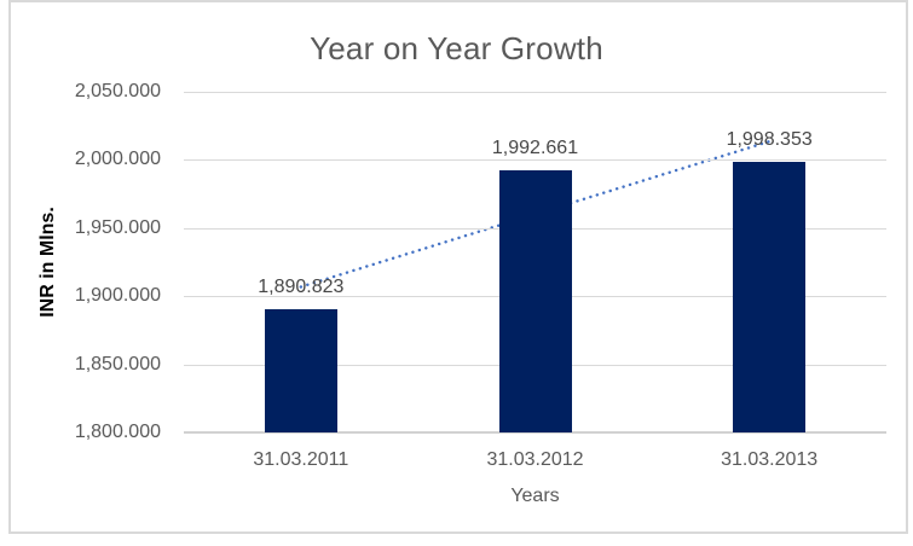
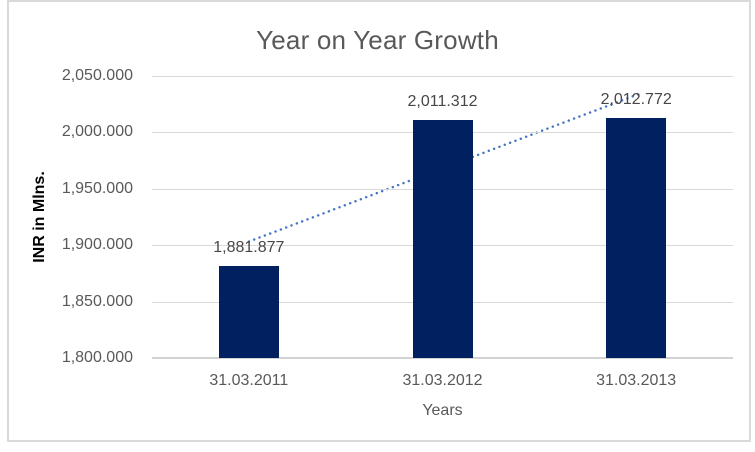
31.03.2011: 1,890.823 -> 1,881.877
31.03.2012: 1,992.661 -> 2,011.312
31.03.2013: 1,998.353 -> 2,012.772
